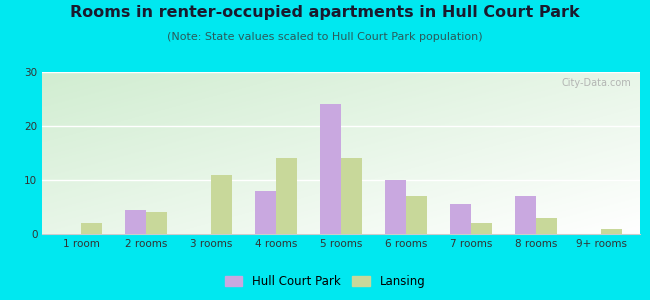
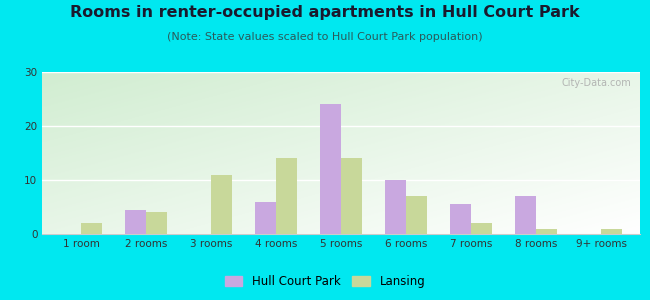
Hull Court Park/4 rooms: 8.0 -> 6.0
Lansing/8 rooms: 3 -> 1
